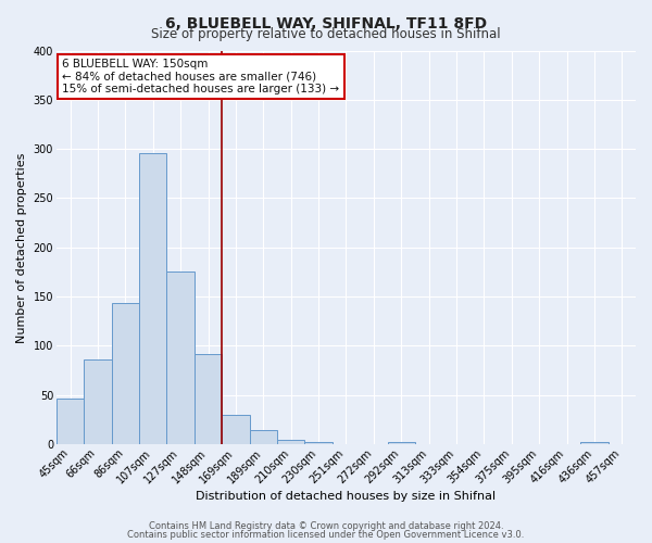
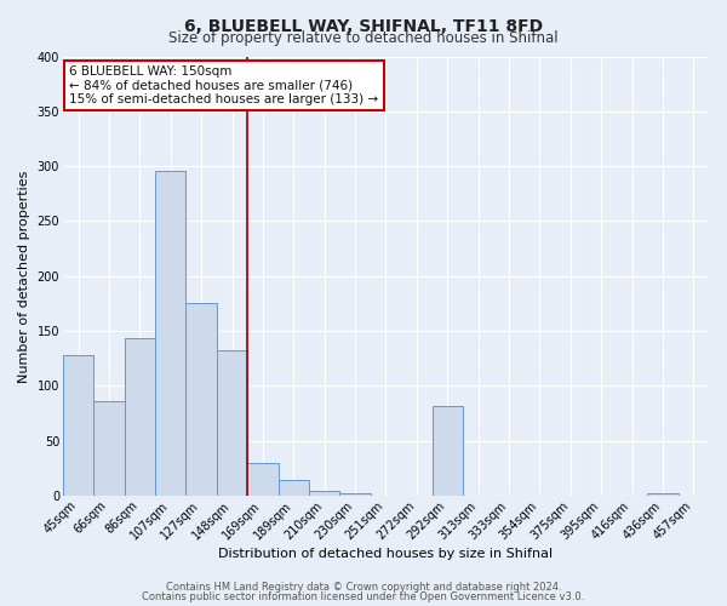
45sqm: 47 -> 128
148sqm: 92 -> 132
292sqm: 2 -> 82
